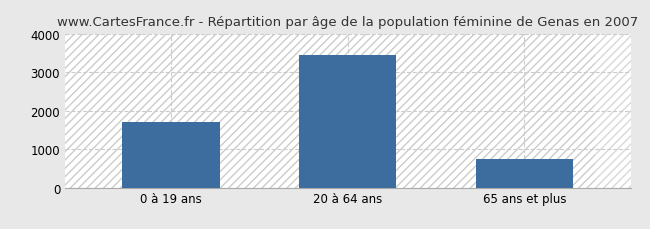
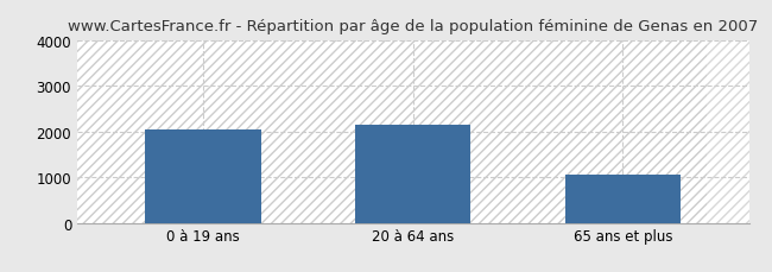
0 à 19 ans: 1700 -> 2050
20 à 64 ans: 3450 -> 2150
65 ans et plus: 750 -> 1050
